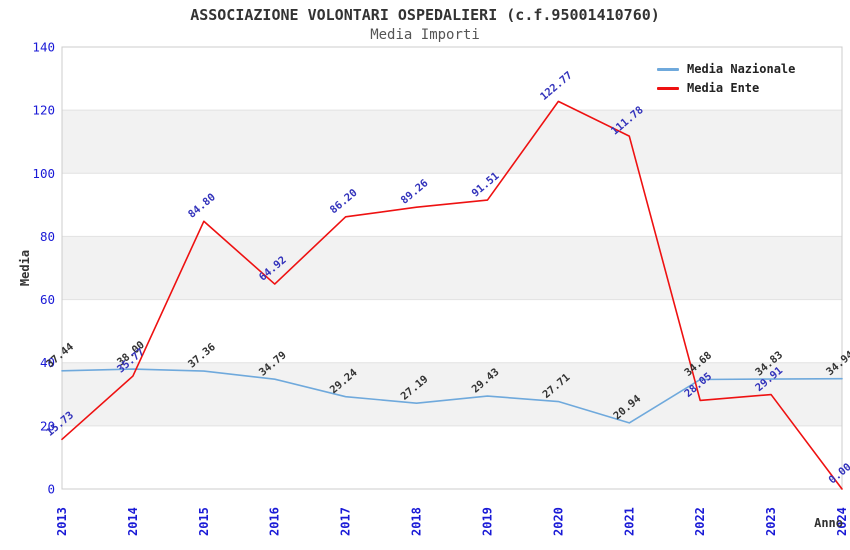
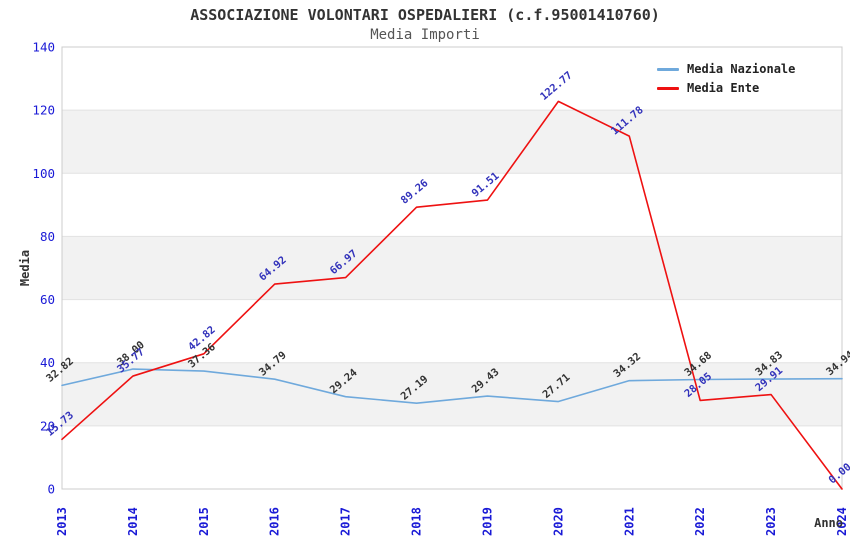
Media Nazionale/2013: 37.44 -> 32.82
Media Ente/2015: 84.80 -> 42.82
Media Ente/2017: 86.20 -> 66.97
Media Nazionale/2021: 20.94 -> 34.32
